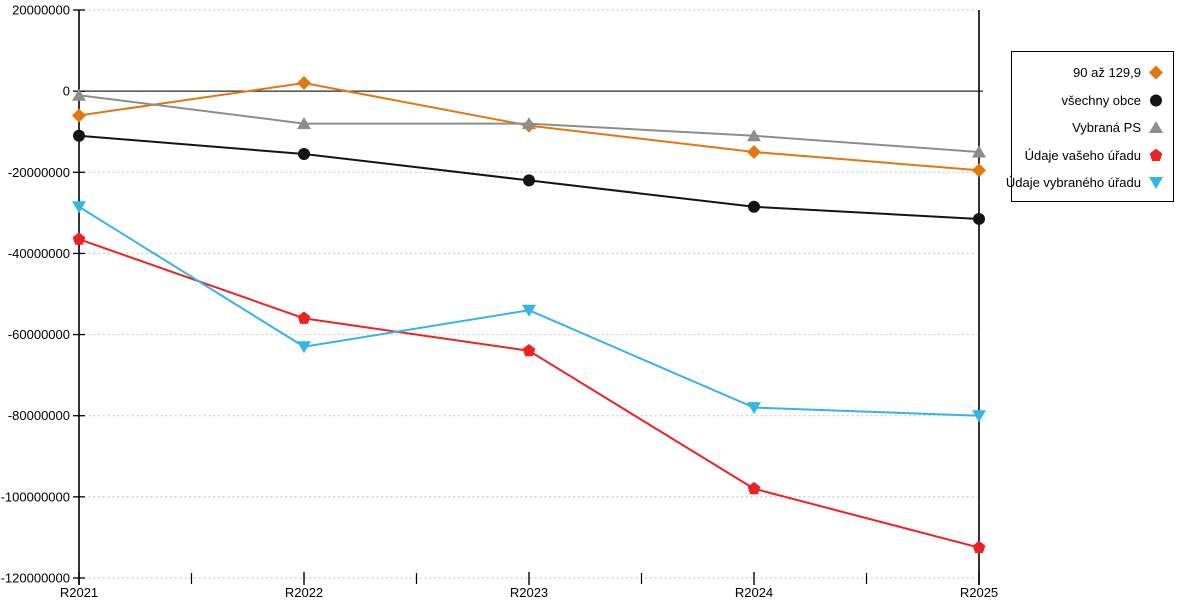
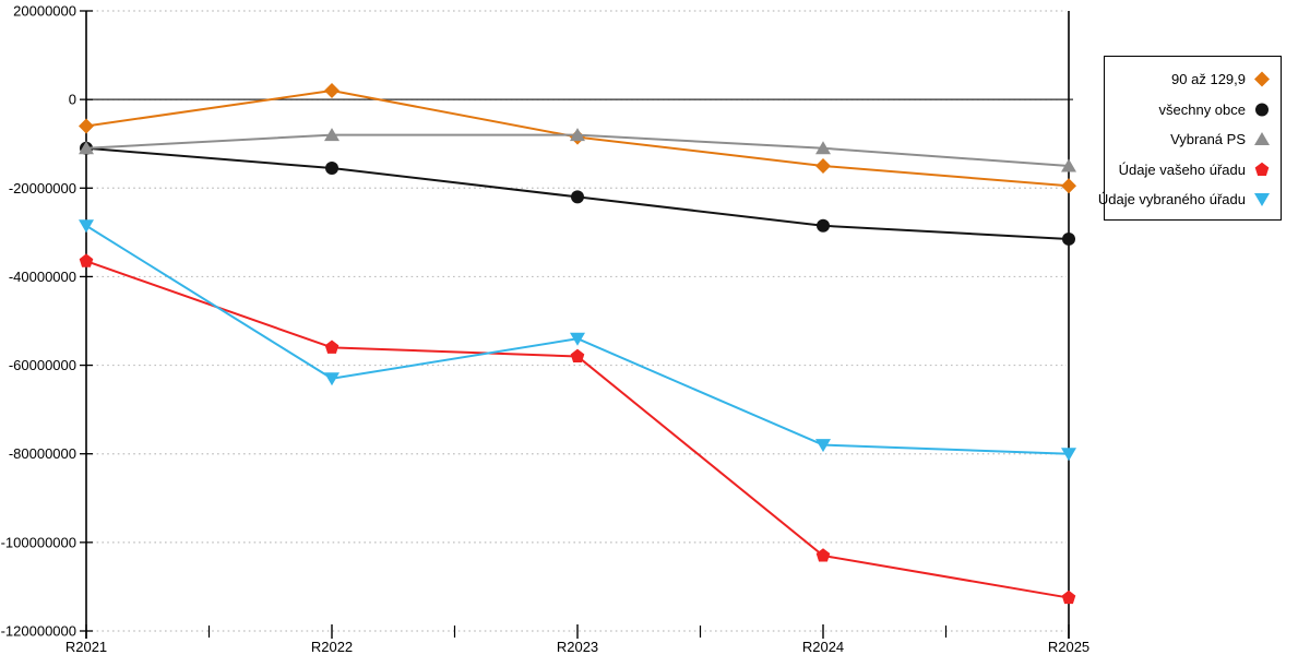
Vybraná PS/R2021: -1000000 -> -11000000
Údaje vašeho úřadu/R2023: -64000000 -> -58000000
Údaje vašeho úřadu/R2024: -98000000 -> -103000000
